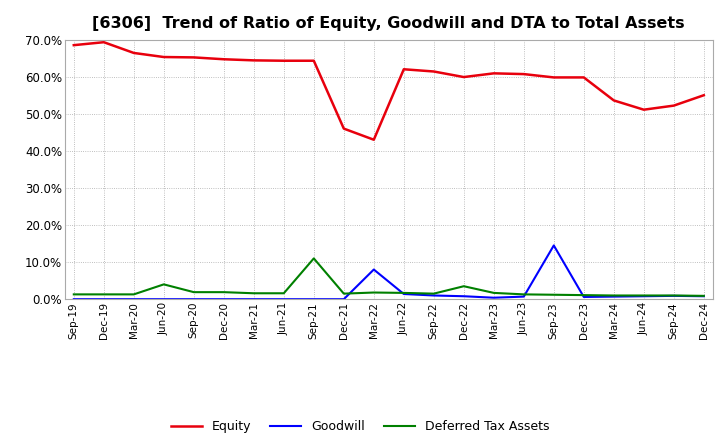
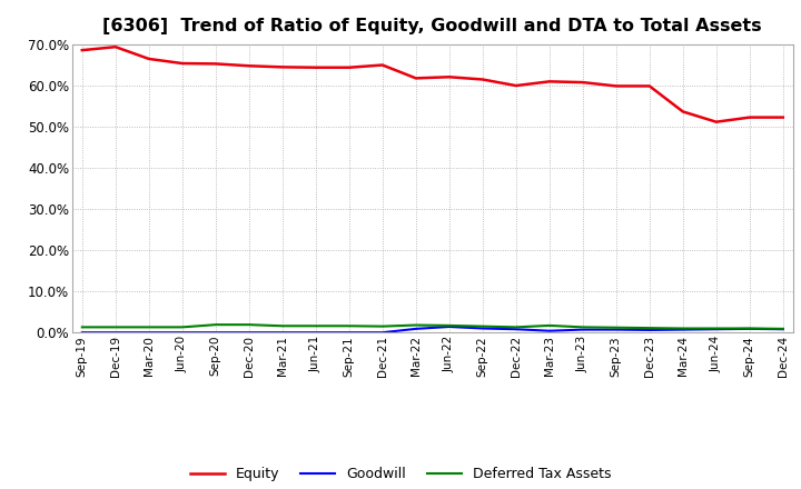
Deferred Tax Assets/Jun-20: 4.0% -> 1.3%
Deferred Tax Assets/Sep-21: 11.0% -> 1.6%
Equity/Dec-21: 46.0% -> 64.9%
Equity/Mar-22: 43.0% -> 61.7%
Goodwill/Mar-22: 8.0% -> 0.9%
Deferred Tax Assets/Dec-22: 3.5% -> 1.3%
Goodwill/Sep-23: 14.5% -> 0.7%
Equity/Dec-24: 55.0% -> 52.2%
